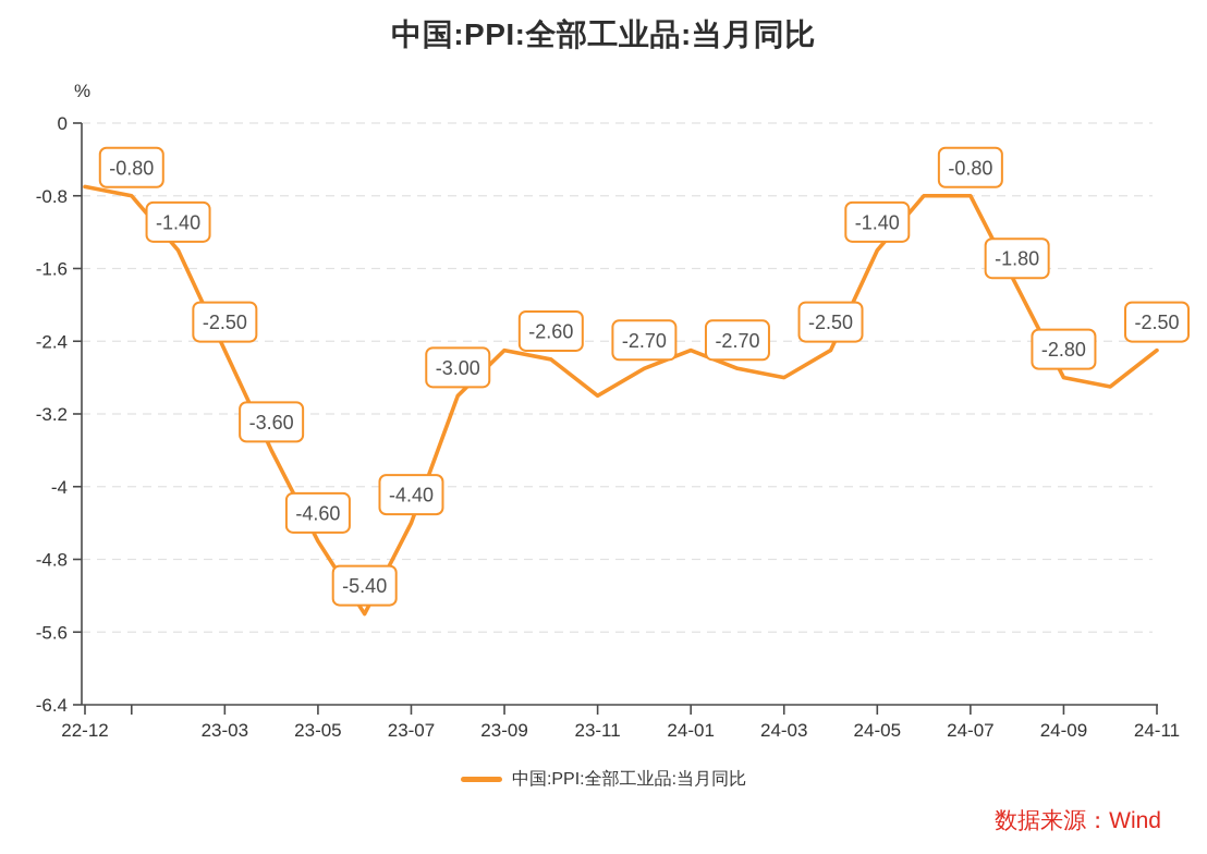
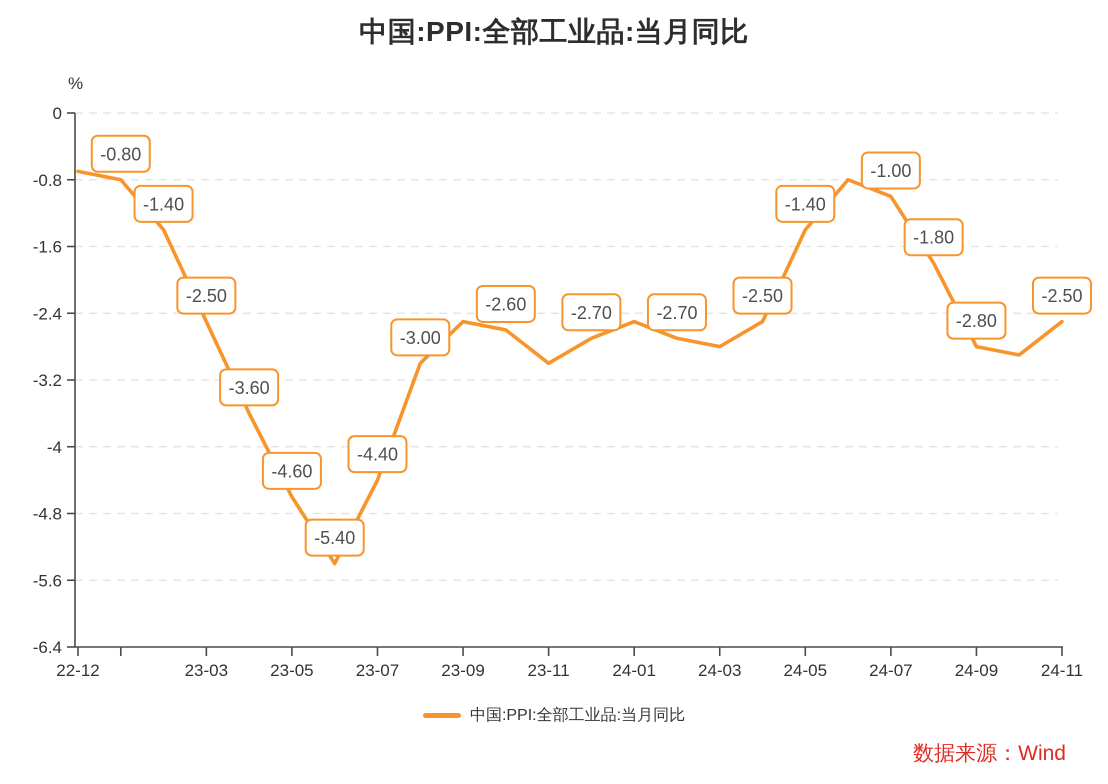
24-07: -0.80 -> -1.00
